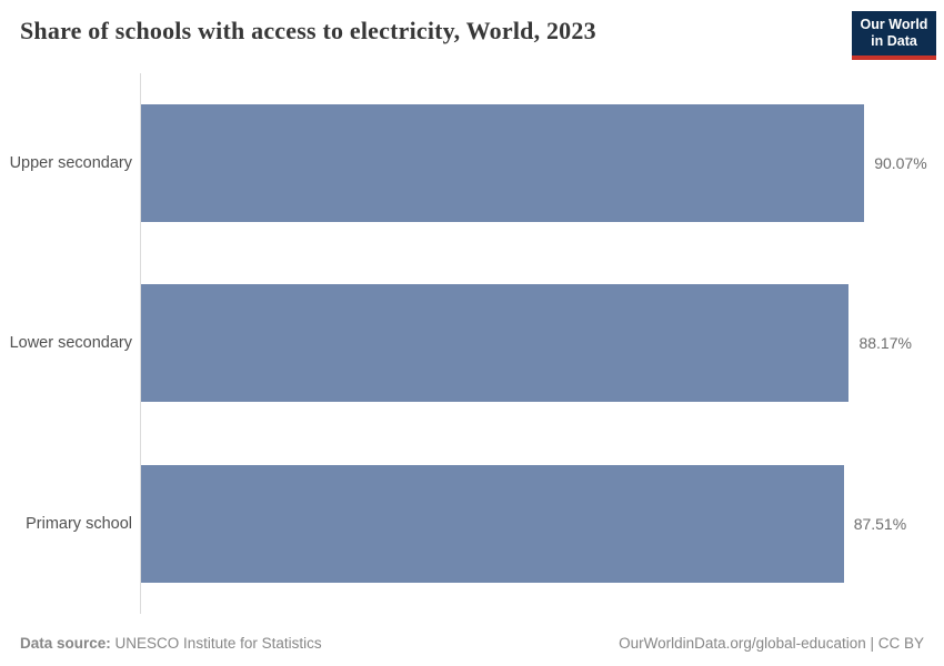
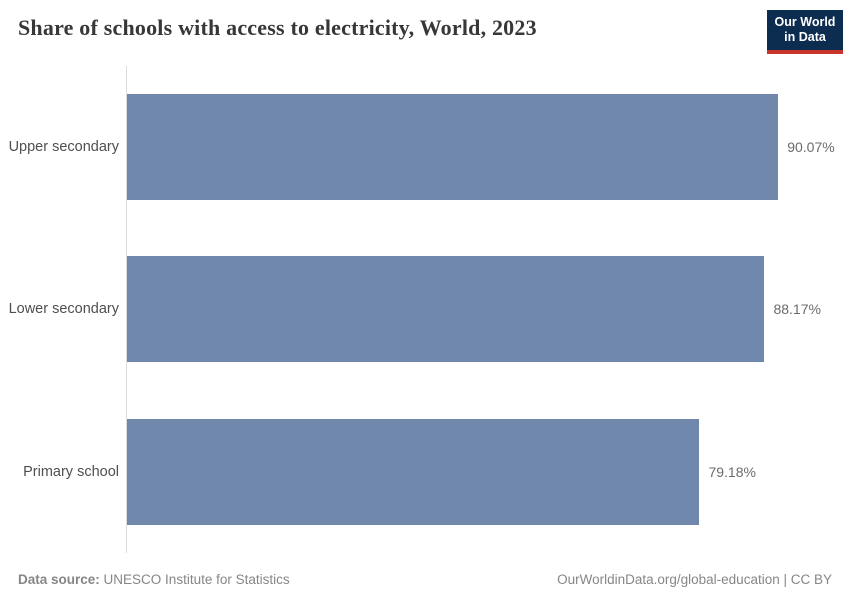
Primary school: 87.51% -> 79.18%
